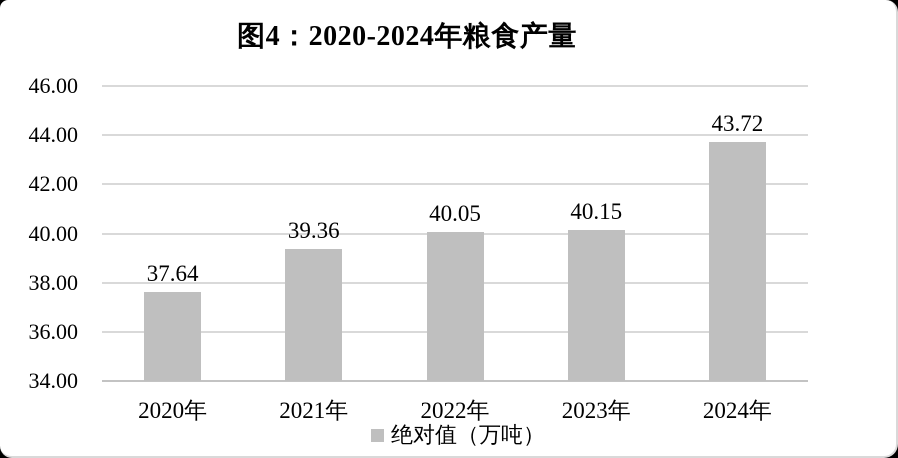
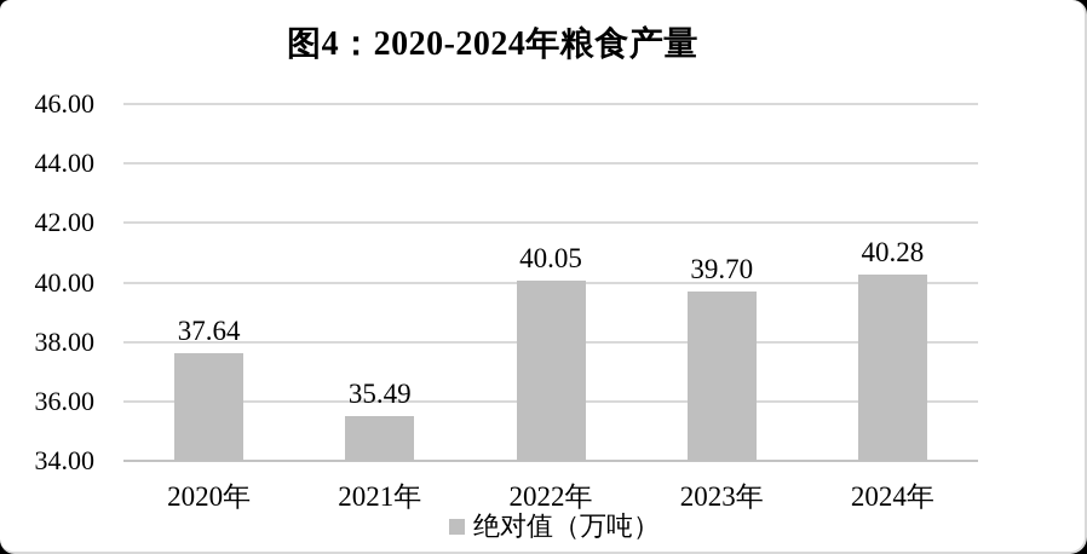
2021年: 39.36 -> 35.49
2023年: 40.15 -> 39.70
2024年: 43.72 -> 40.28
